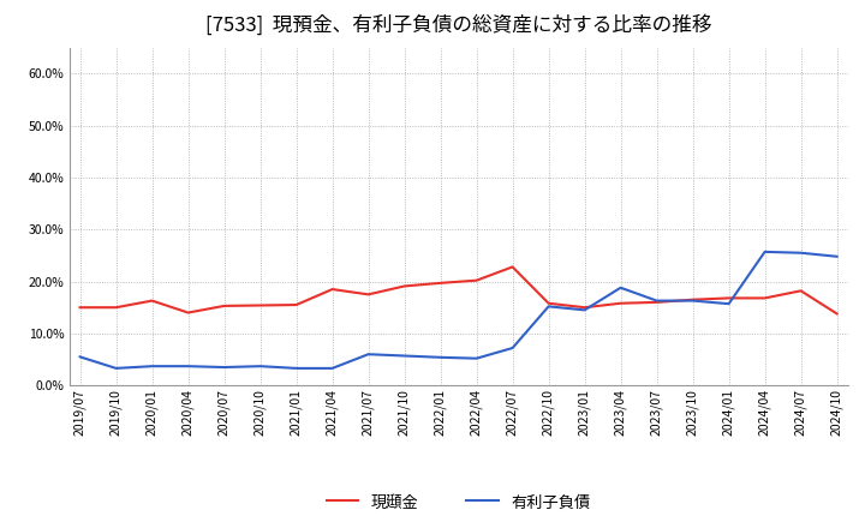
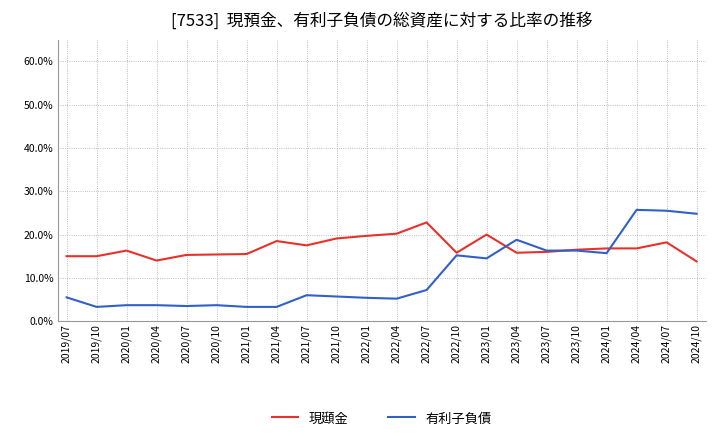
現頲金/2023/01: 15.0% -> 20.0%
